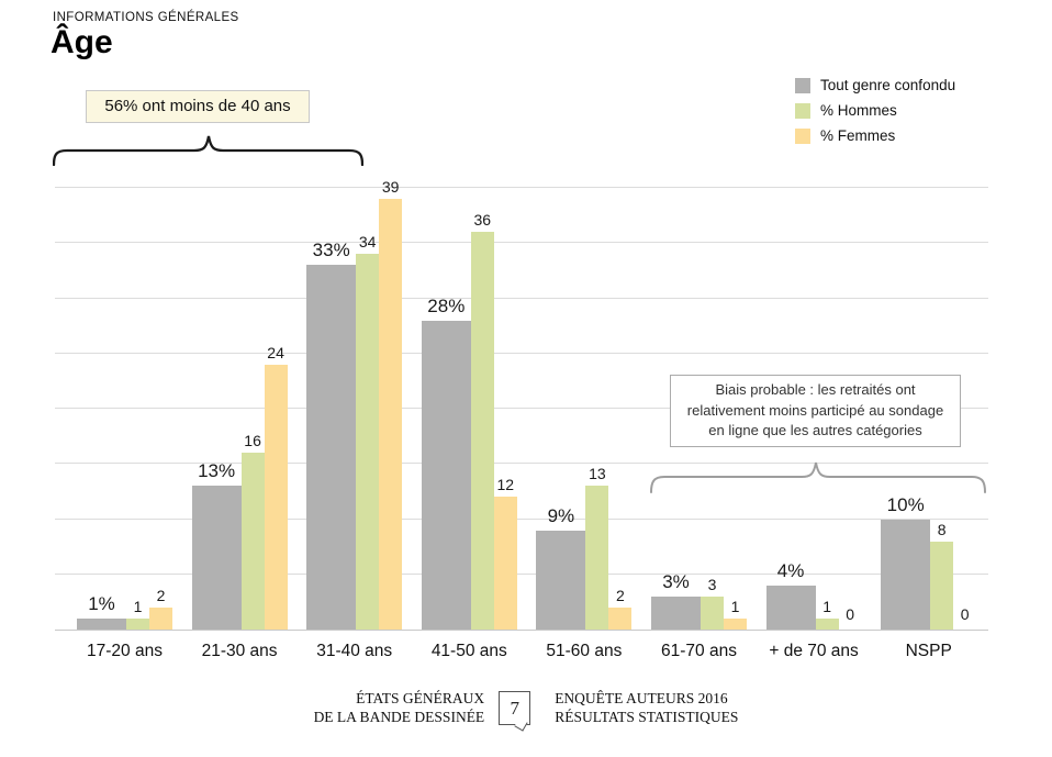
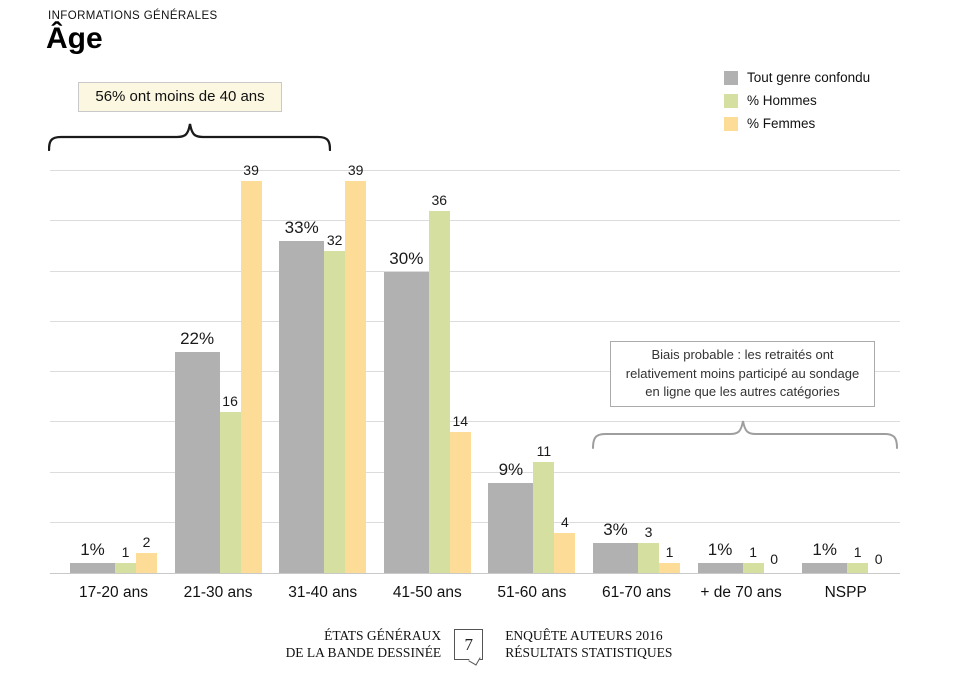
Tout genre confondu/21-30 ans: 13% -> 22%
% Femmes/21-30 ans: 24 -> 39
% Hommes/31-40 ans: 34 -> 32
Tout genre confondu/41-50 ans: 28% -> 30%
% Femmes/41-50 ans: 12 -> 14
% Hommes/51-60 ans: 13 -> 11
% Femmes/51-60 ans: 2 -> 4
Tout genre confondu/+ de 70 ans: 4% -> 1%
Tout genre confondu/NSPP: 10% -> 1%
% Hommes/NSPP: 8 -> 1
